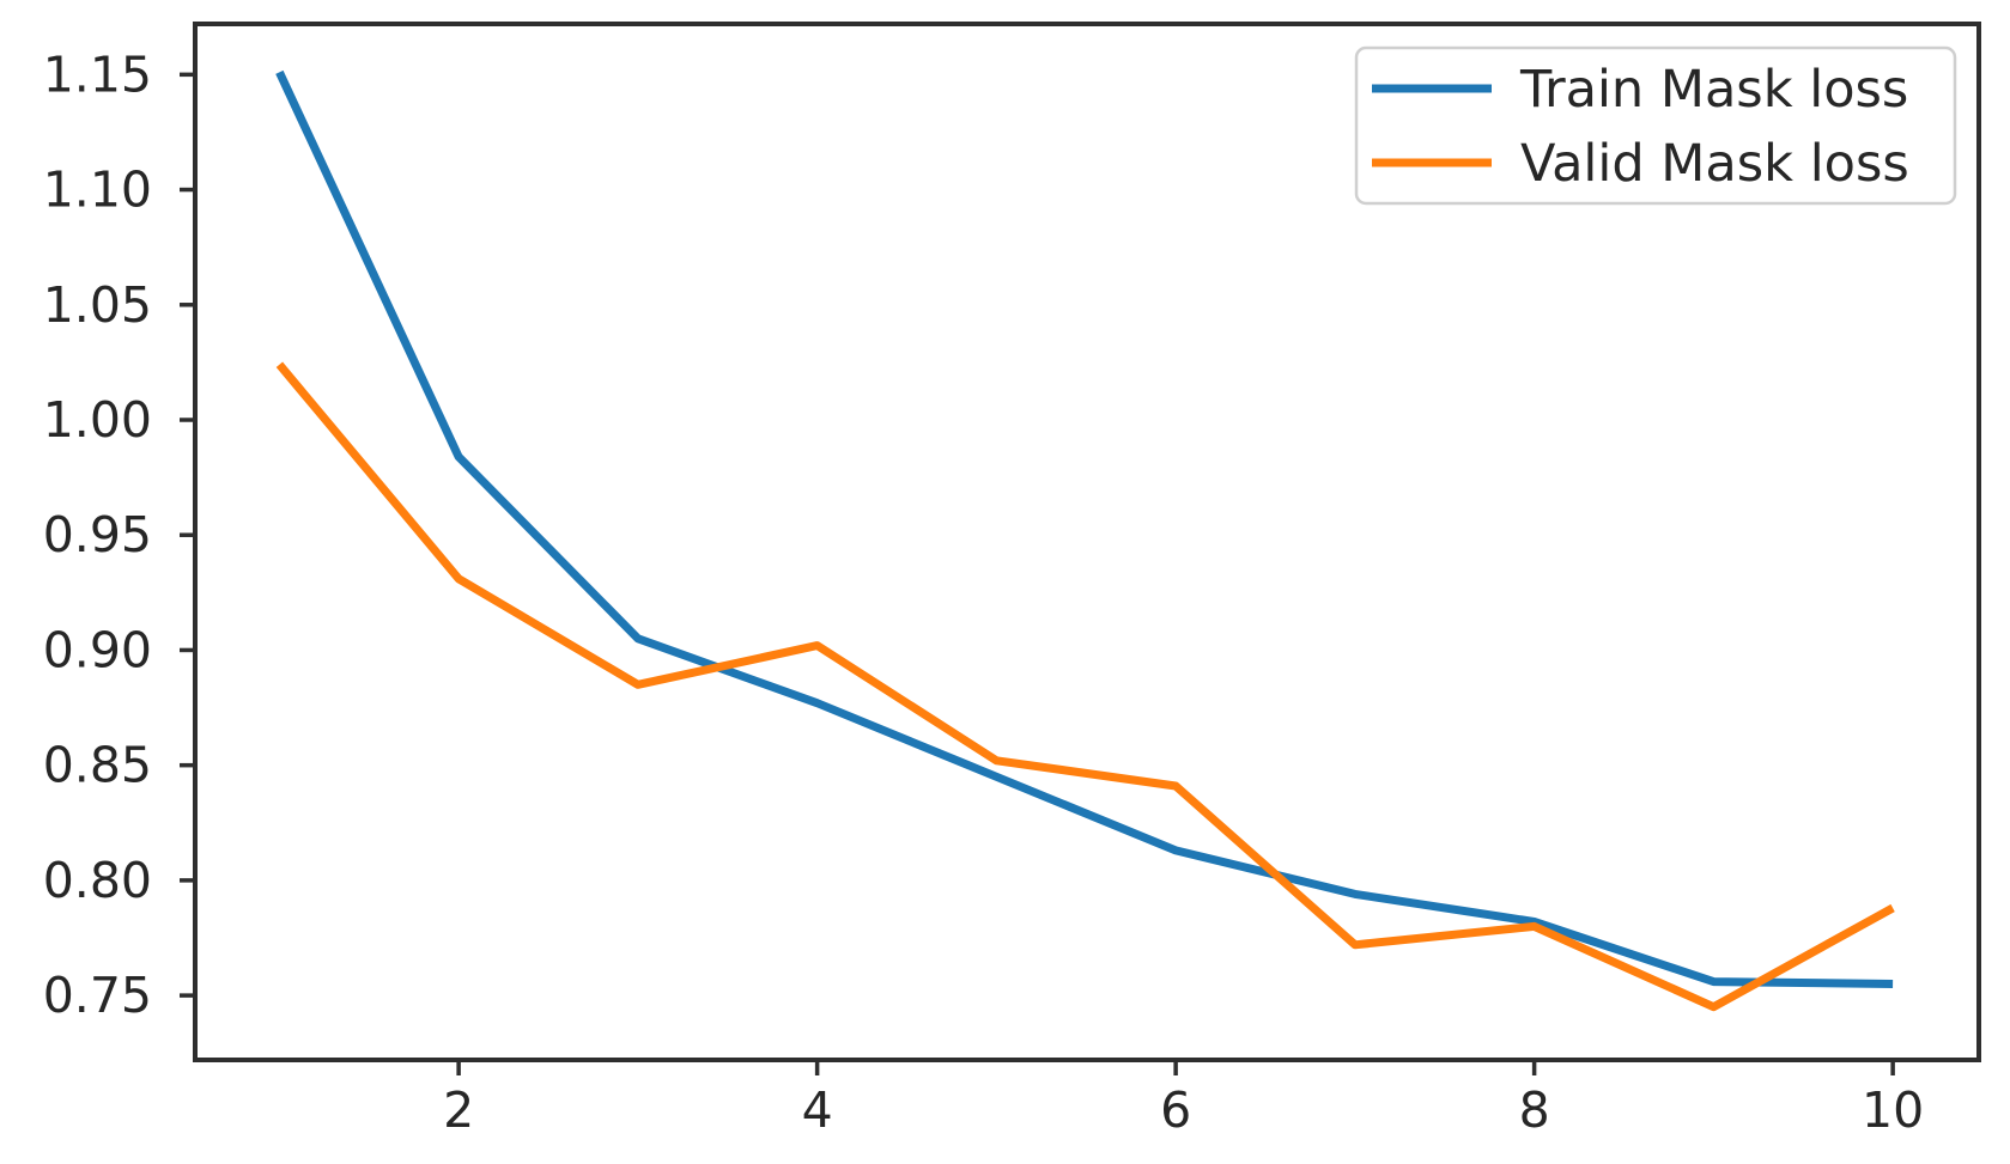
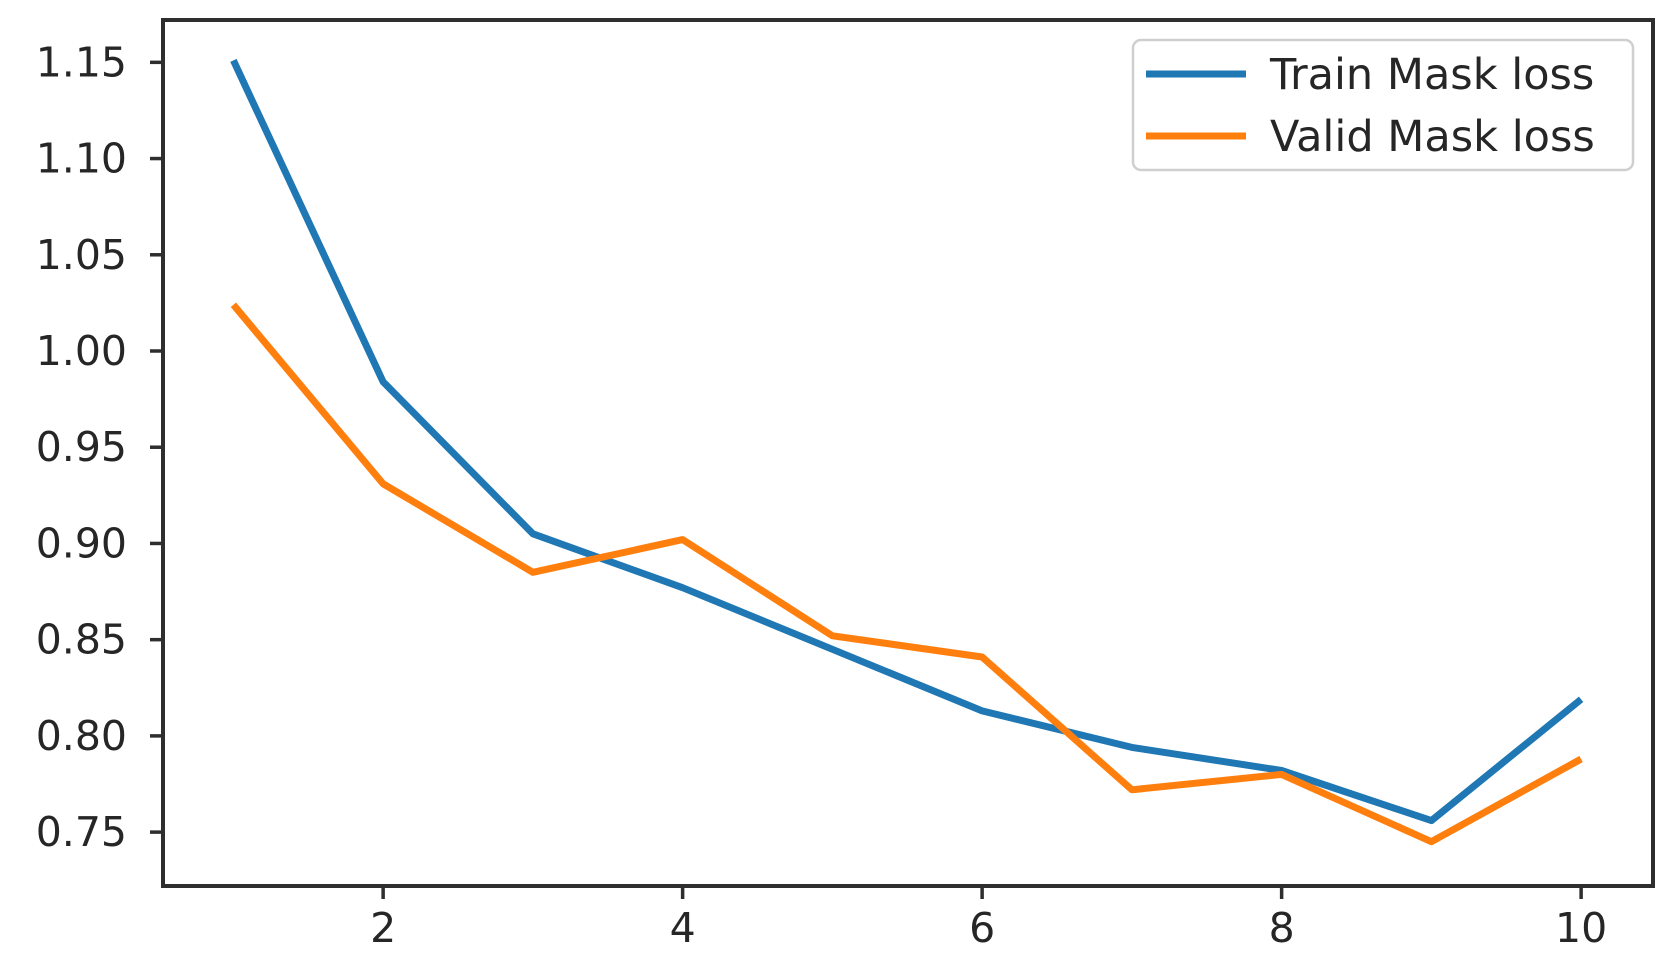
Train Mask loss/10: 0.755 -> 0.819
